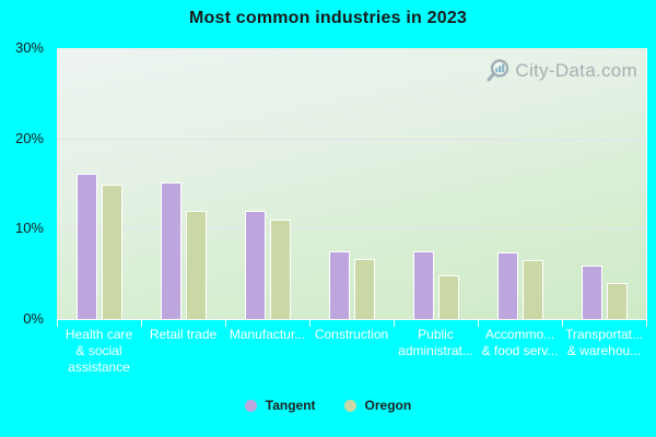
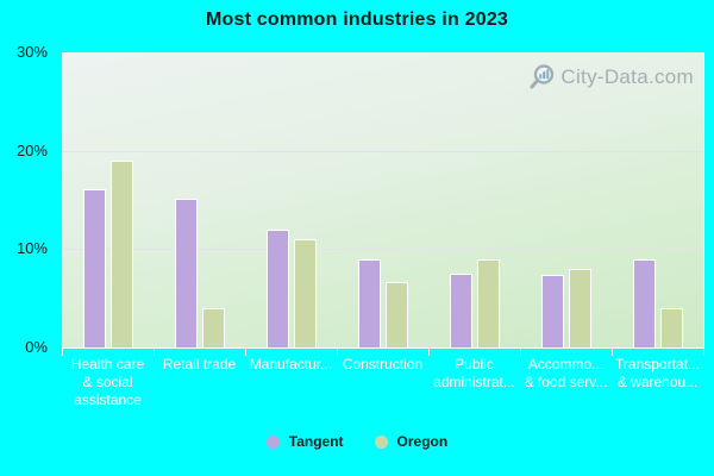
Oregon/Health care & social assistance: 15% -> 19%
Oregon/Retail trade: 12% -> 4%
Tangent/Construction: 8% -> 9%
Oregon/Public administrat...: 5% -> 9%
Oregon/Accommo... & food serv...: 6% -> 8%
Tangent/Transportat... & warehou...: 6% -> 9%
